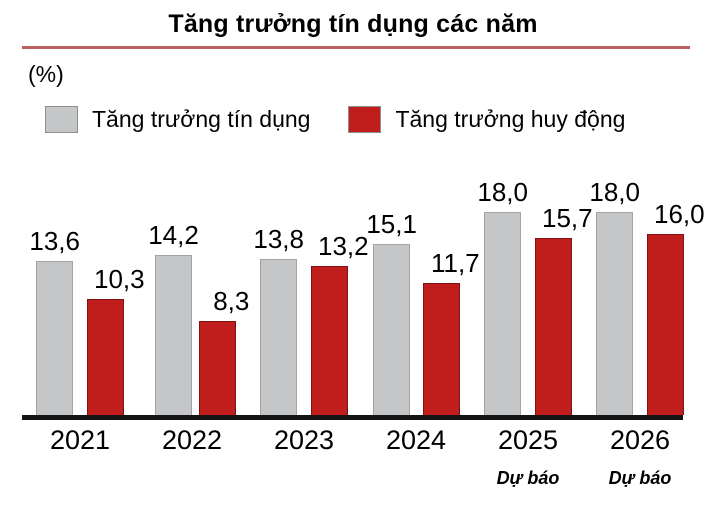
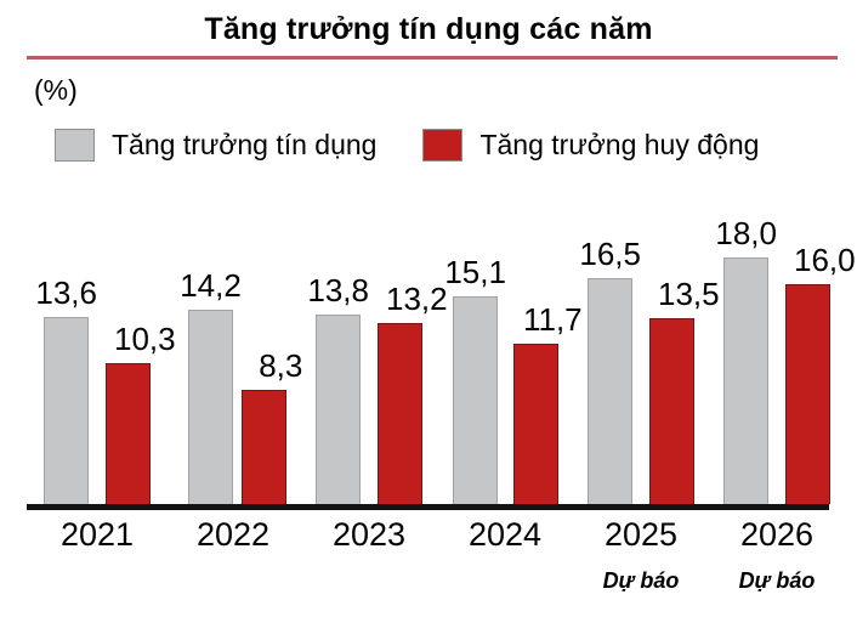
Tăng trưởng tín dụng/2025: 18,0 -> 16,5
Tăng trưởng huy động/2025: 15,7 -> 13,5
